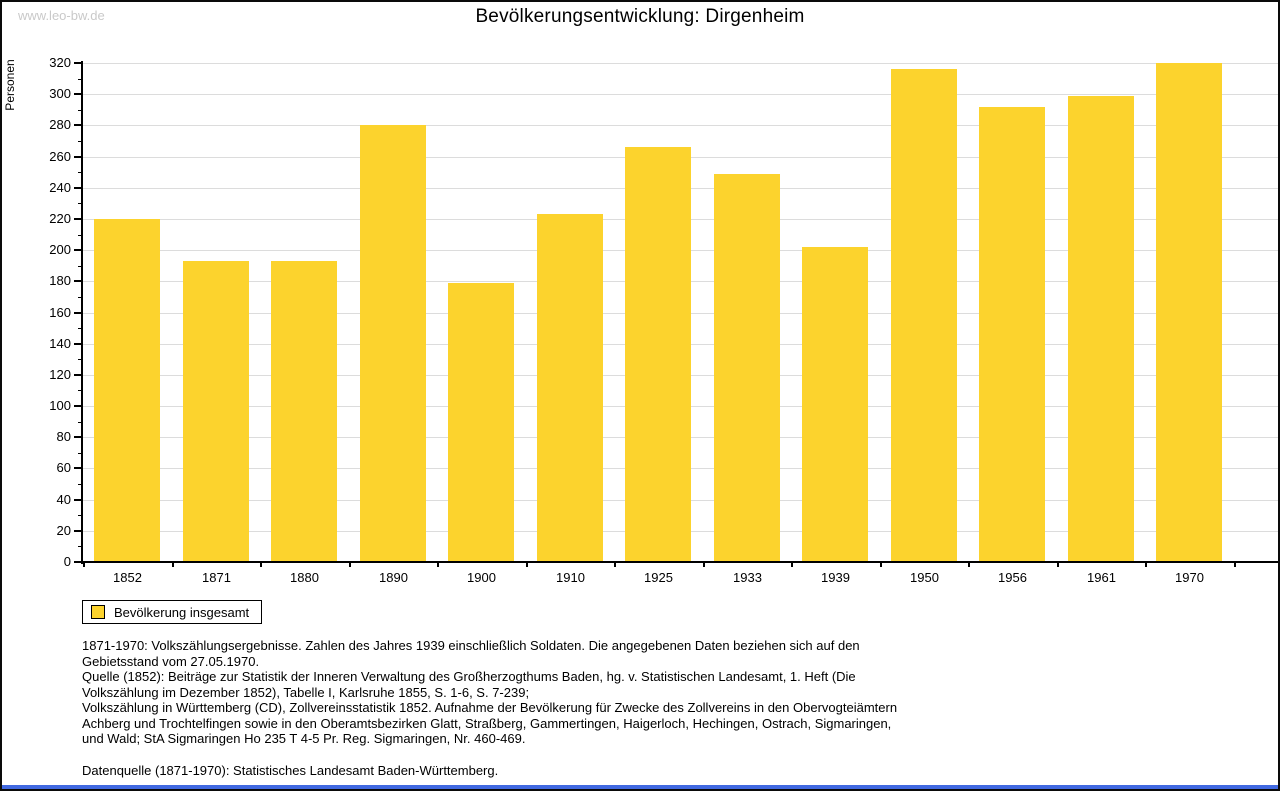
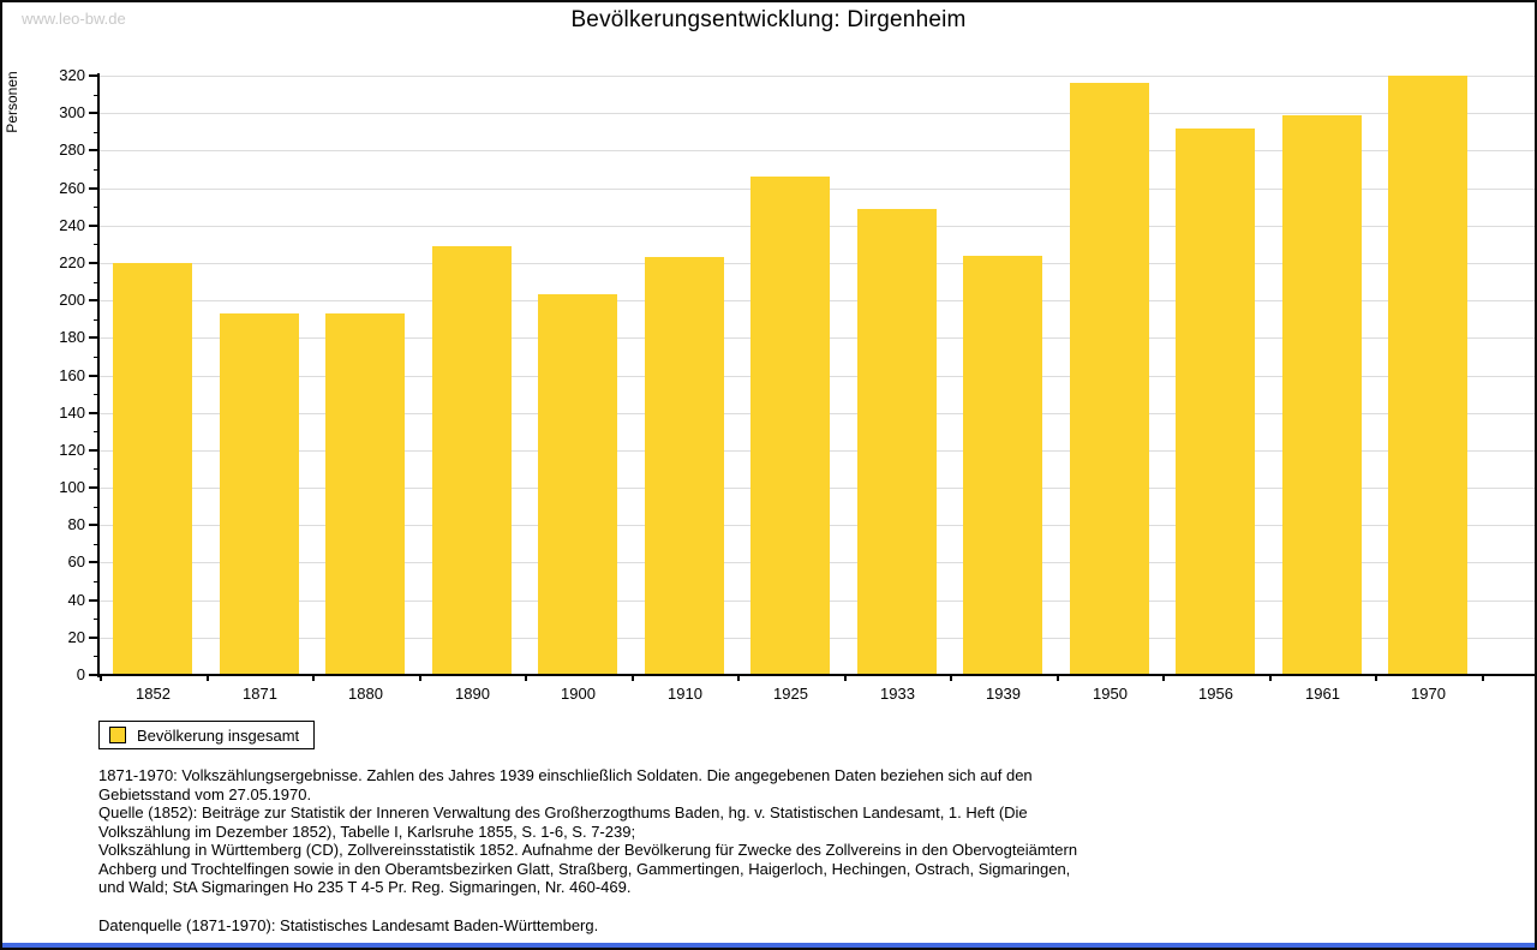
1890: 280 -> 229
1900: 179 -> 203
1939: 202 -> 224
